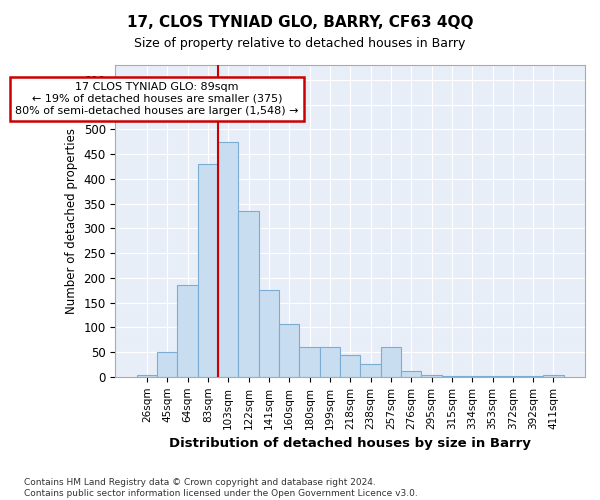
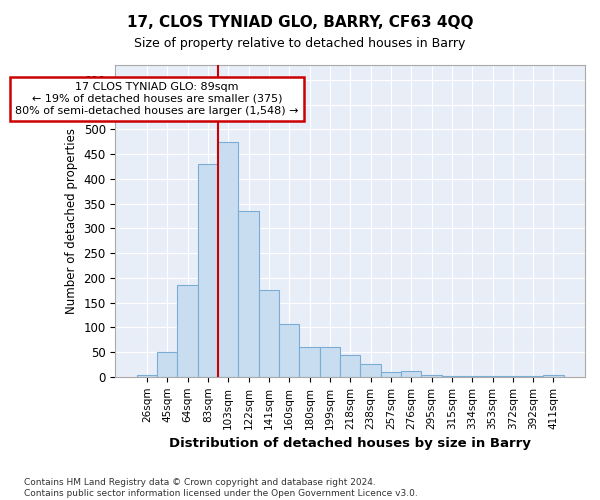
257sqm: 60 -> 10
